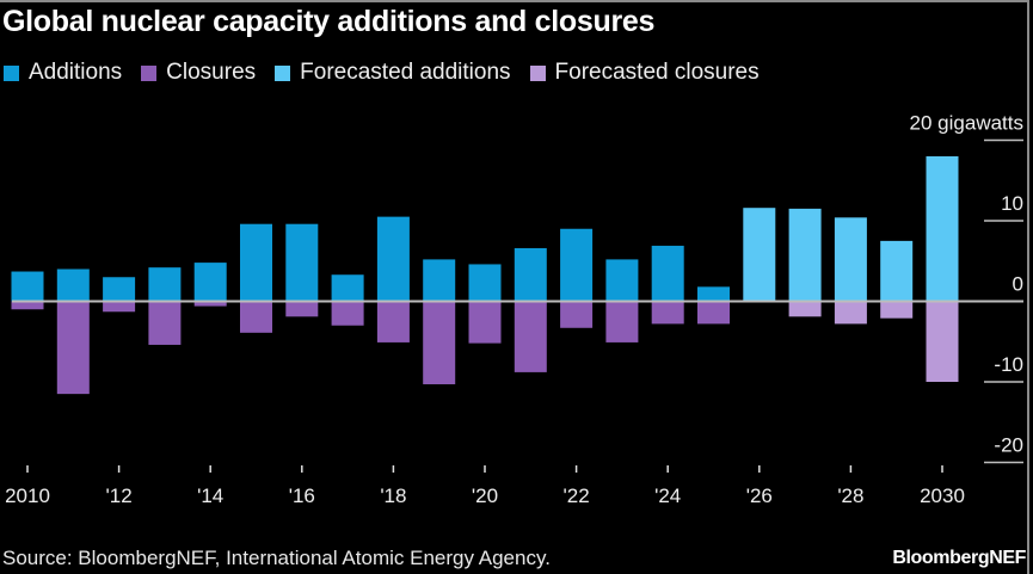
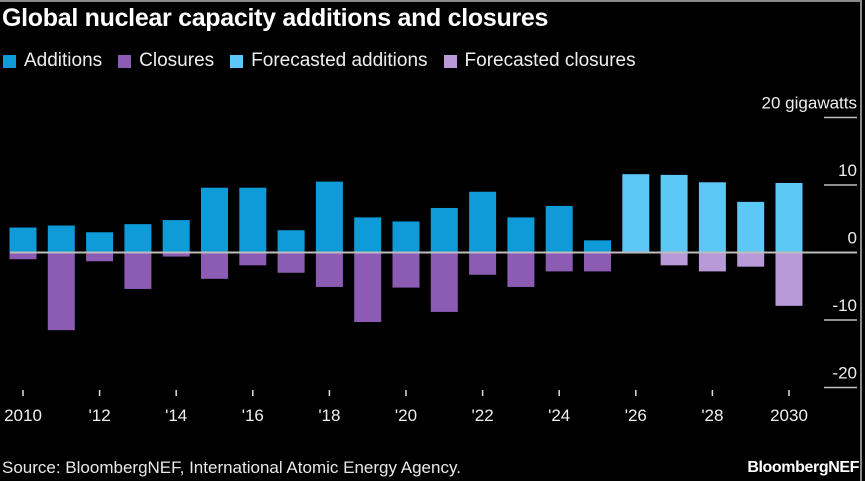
Forecasted additions/2030: 18 -> 10
Forecasted closures/2030: -10 -> -8
